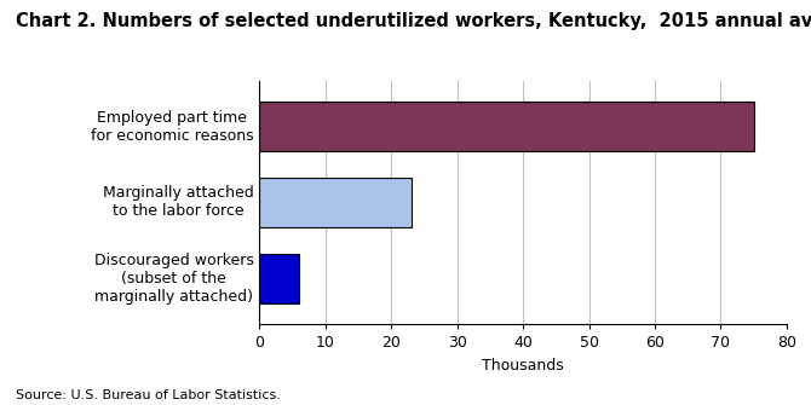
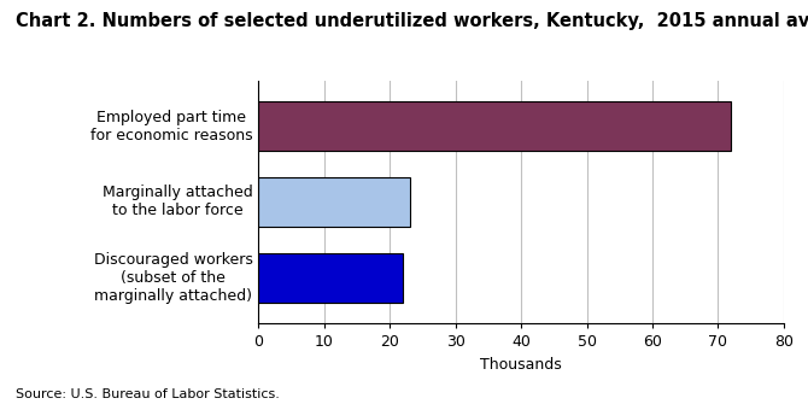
Employed part time for economic reasons: 75 -> 72
Discouraged workers (subset of the marginally attached): 6 -> 22
